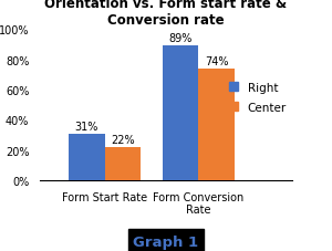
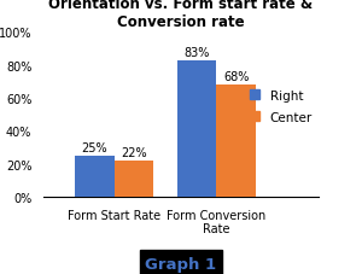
Right/Form Start Rate: 31% -> 25%
Right/Form Conversion Rate: 89% -> 83%
Center/Form Conversion Rate: 74% -> 68%
